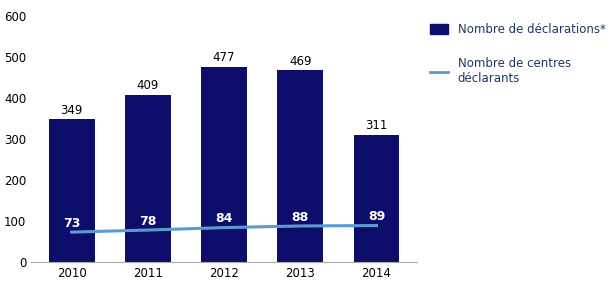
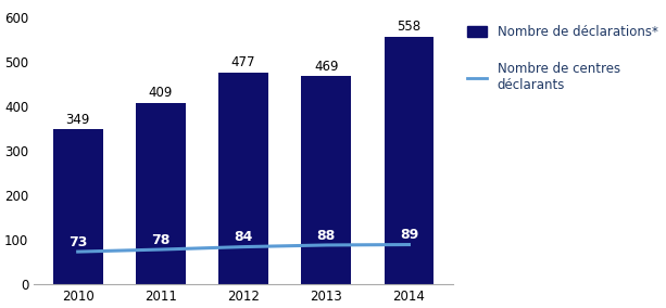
Nombre de déclarations*/2014: 311 -> 558
